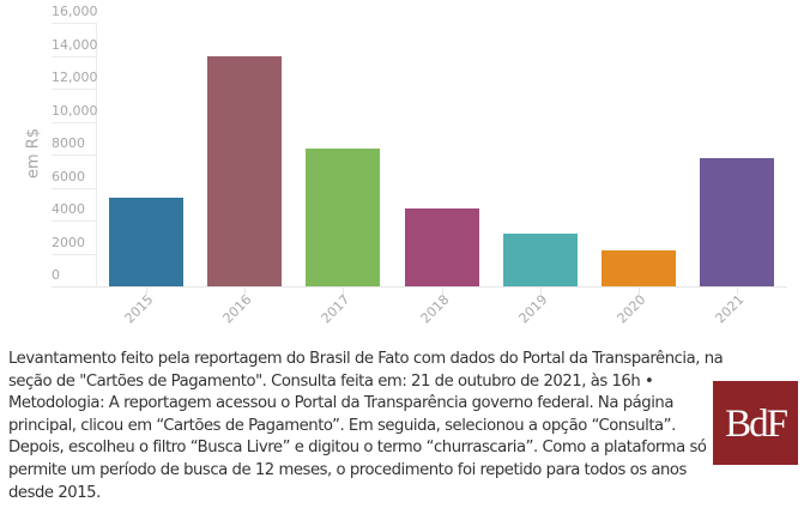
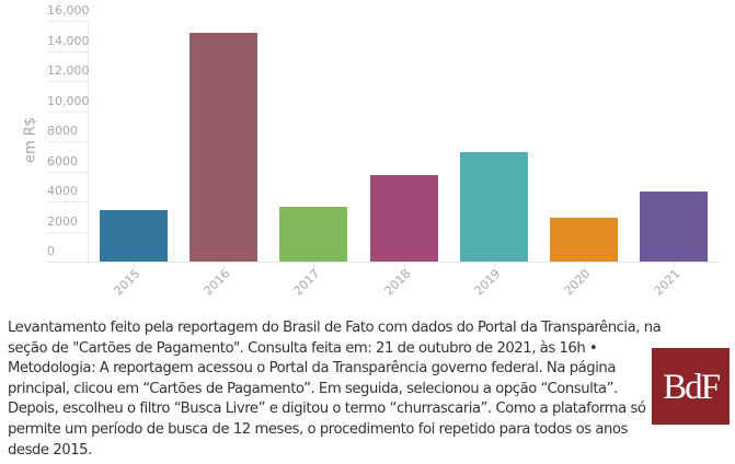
2015: 5400 -> 3400
2016: 14000 -> 15200
2017: 8400 -> 3600
2018: 4700 -> 5700
2019: 3200 -> 7300
2020: 2200 -> 2900
2021: 7800 -> 4700
